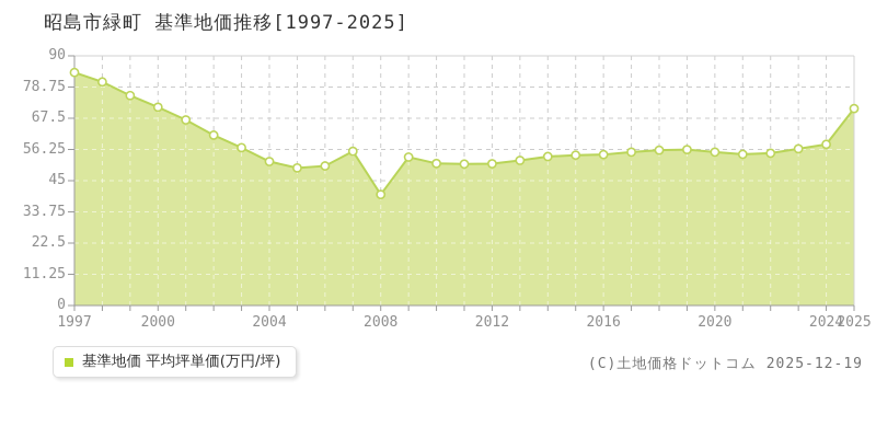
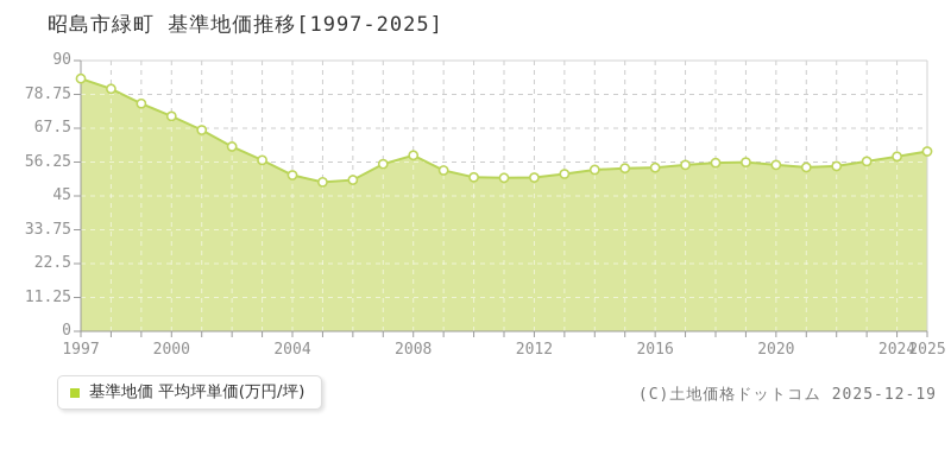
2008: 40 -> 58
2025: 71 -> 60
